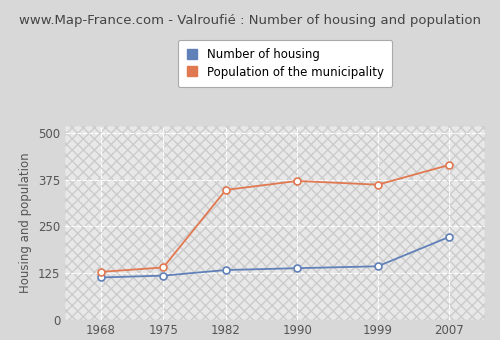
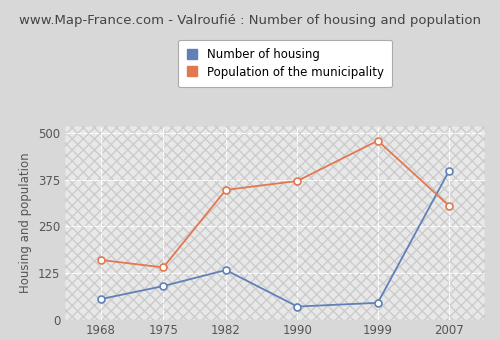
Number of housing/1968: 113 -> 55
Population of the municipality/1968: 128 -> 160
Number of housing/1975: 118 -> 90
Number of housing/1990: 138 -> 35
Number of housing/1999: 143 -> 45
Population of the municipality/1999: 362 -> 480
Number of housing/2007: 222 -> 400
Population of the municipality/2007: 415 -> 305
